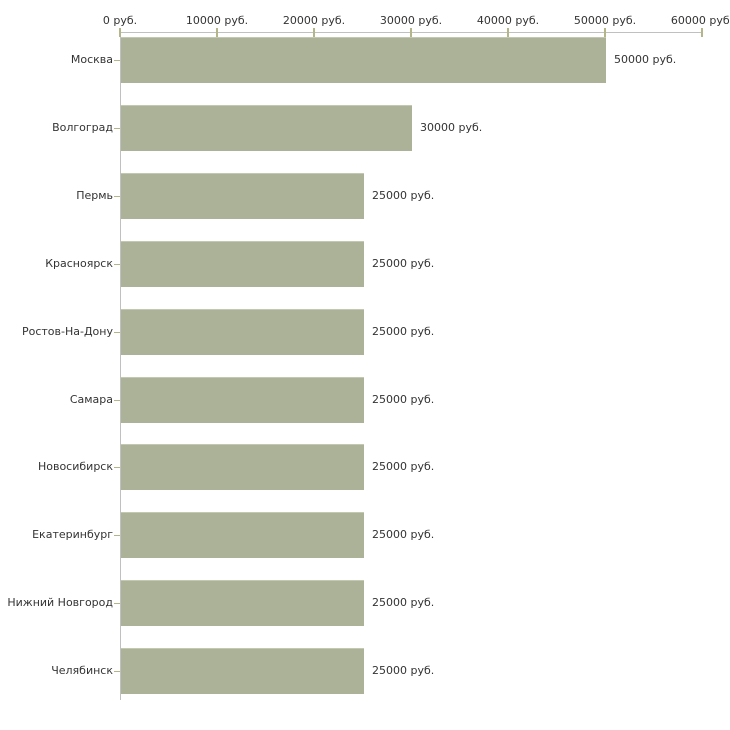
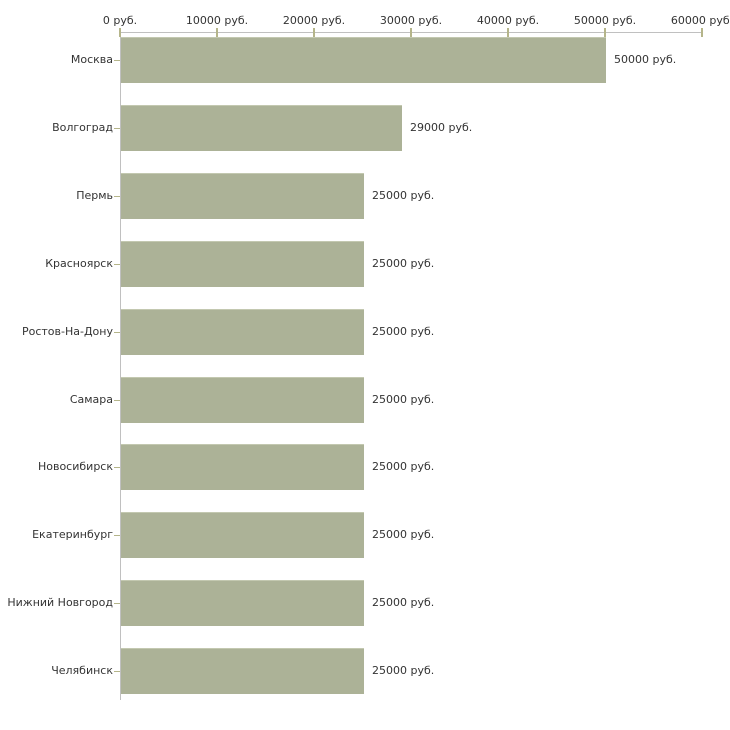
Волгоград: 30000 -> 29000
